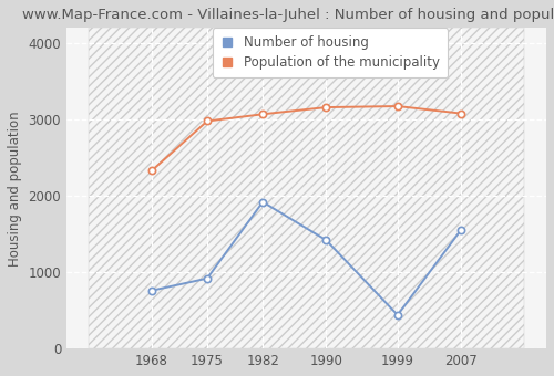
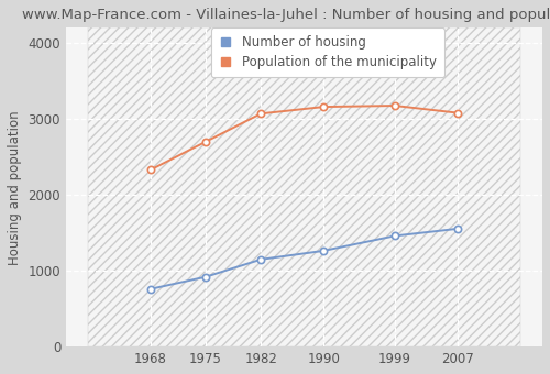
Population of the municipality/1975: 2980 -> 2700
Number of housing/1982: 1920 -> 1150
Number of housing/1990: 1420 -> 1260
Number of housing/1999: 440 -> 1460
